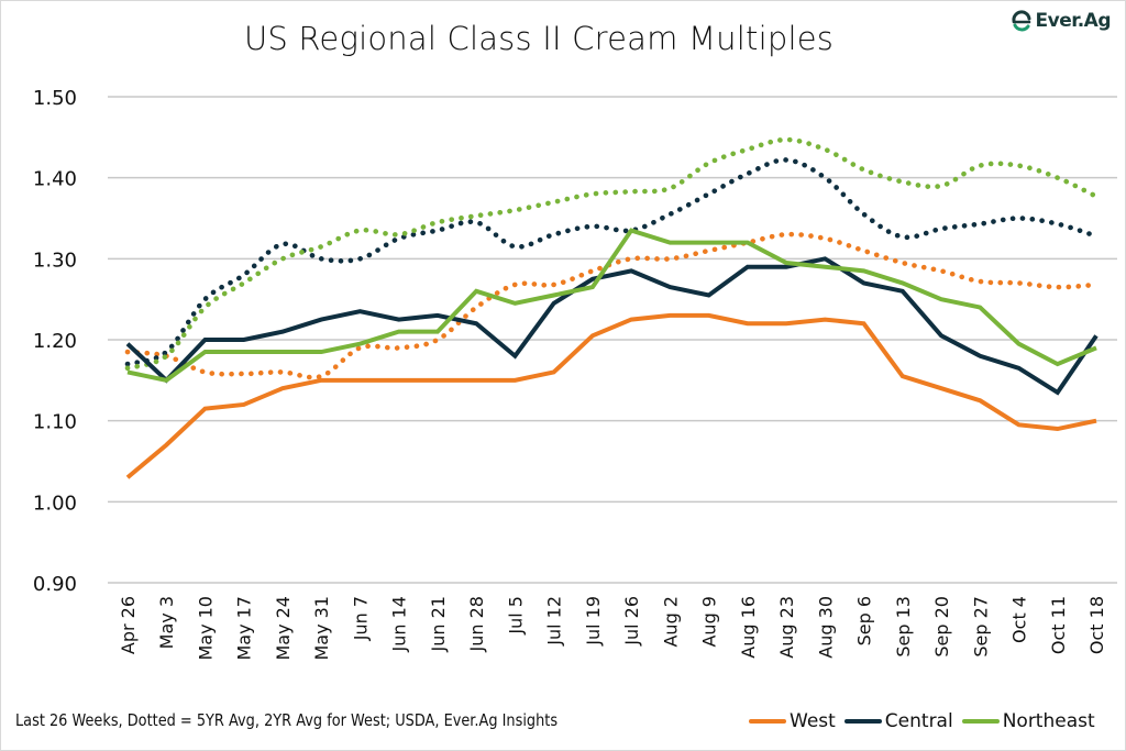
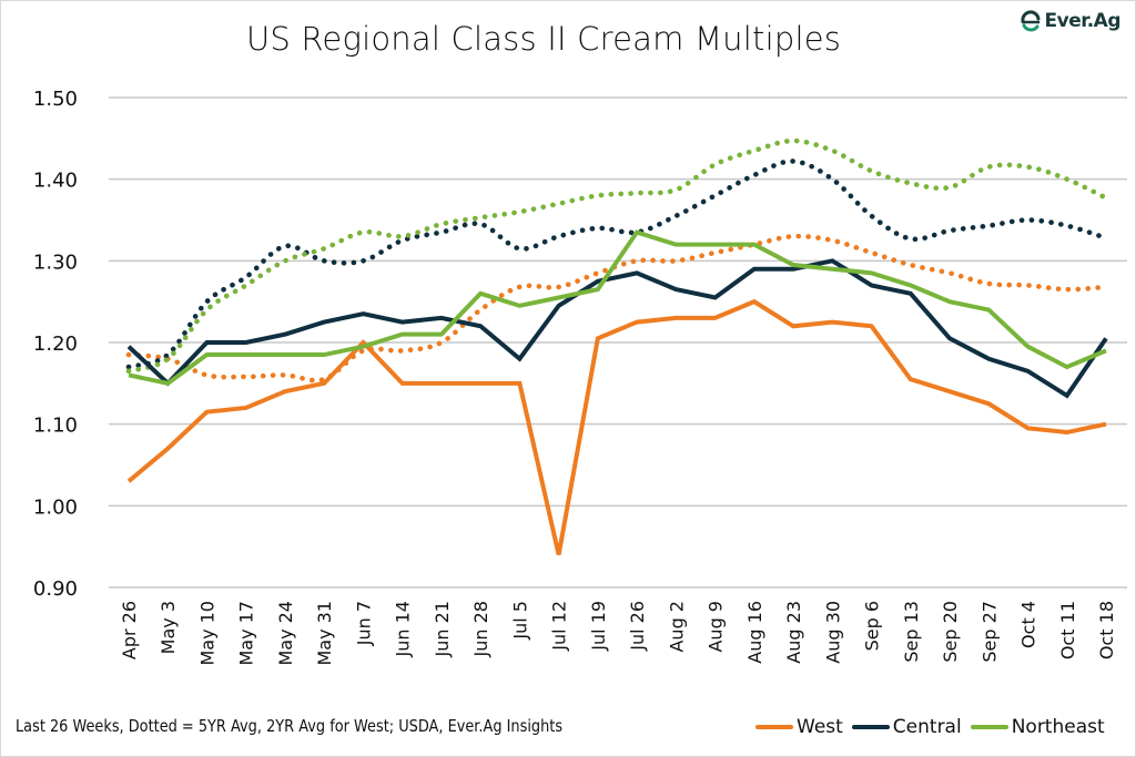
West/Jun 7: 1.15 -> 1.20
West/Jul 12: 1.16 -> 0.94
West/Aug 16: 1.22 -> 1.25
